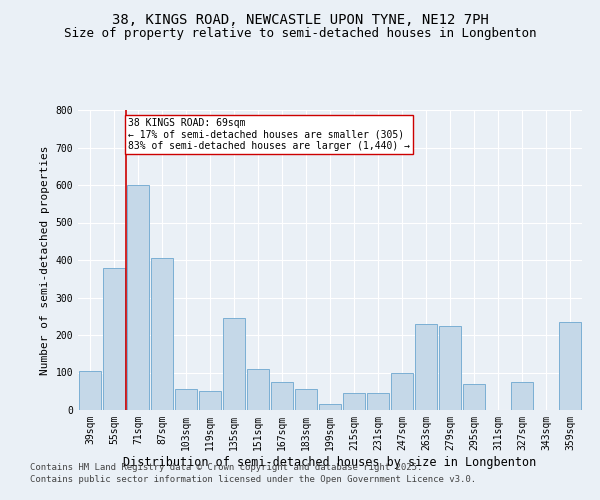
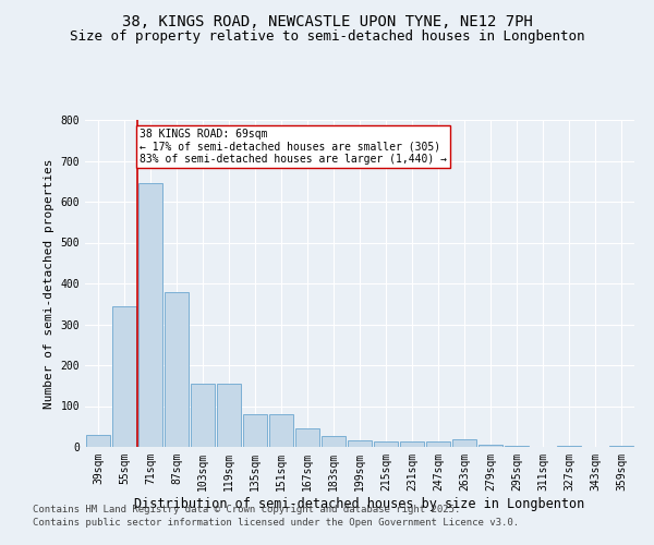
39sqm: 105 -> 30
55sqm: 380 -> 345
71sqm: 600 -> 645
87sqm: 405 -> 378
103sqm: 55 -> 155
119sqm: 50 -> 155
135sqm: 245 -> 80
151sqm: 110 -> 80
167sqm: 75 -> 45
183sqm: 55 -> 27
215sqm: 45 -> 14
231sqm: 45 -> 14
247sqm: 100 -> 14
263sqm: 230 -> 20
279sqm: 225 -> 5
295sqm: 70 -> 3
327sqm: 75 -> 4
359sqm: 235 -> 3
